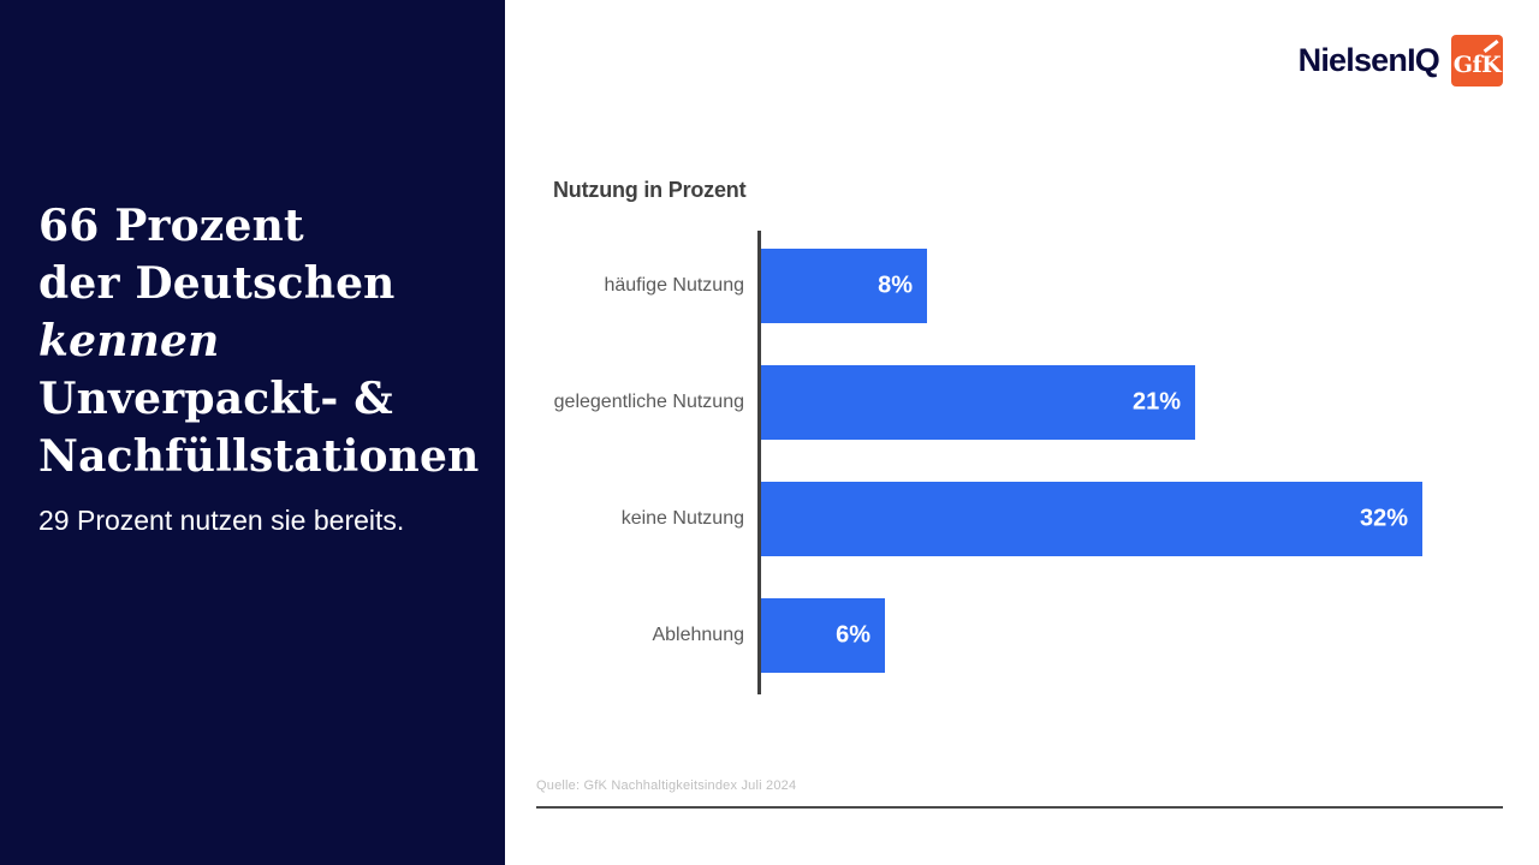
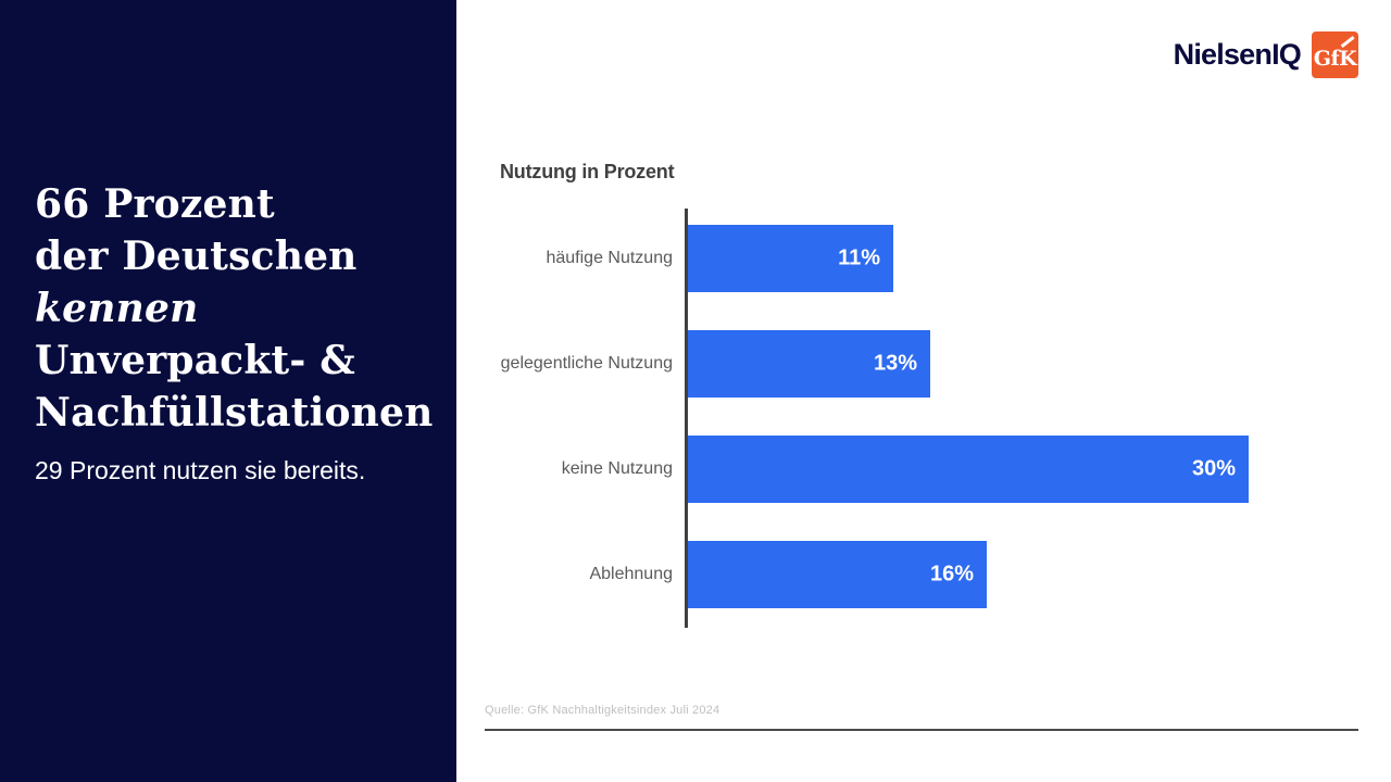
häufige Nutzung: 8% -> 11%
gelegentliche Nutzung: 21% -> 13%
keine Nutzung: 32% -> 30%
Ablehnung: 6% -> 16%
